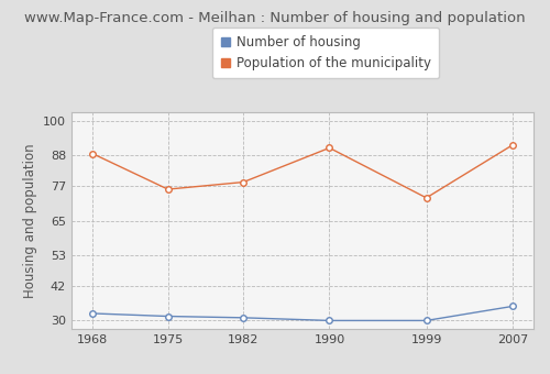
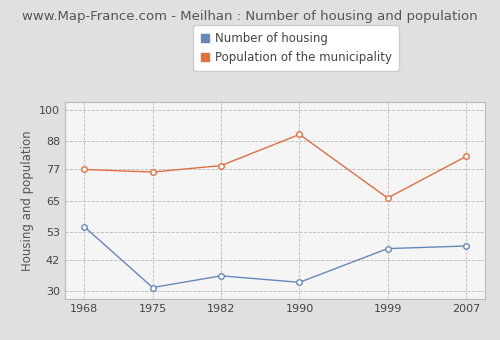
Number of housing/1968: 32.5 -> 55.0
Population of the municipality/1968: 88.5 -> 77.0
Number of housing/1982: 31.0 -> 36.0
Number of housing/1990: 30.0 -> 33.5
Number of housing/1999: 30.0 -> 46.5
Population of the municipality/1999: 73.0 -> 66.0
Number of housing/2007: 35.0 -> 47.5
Population of the municipality/2007: 91.5 -> 82.0
